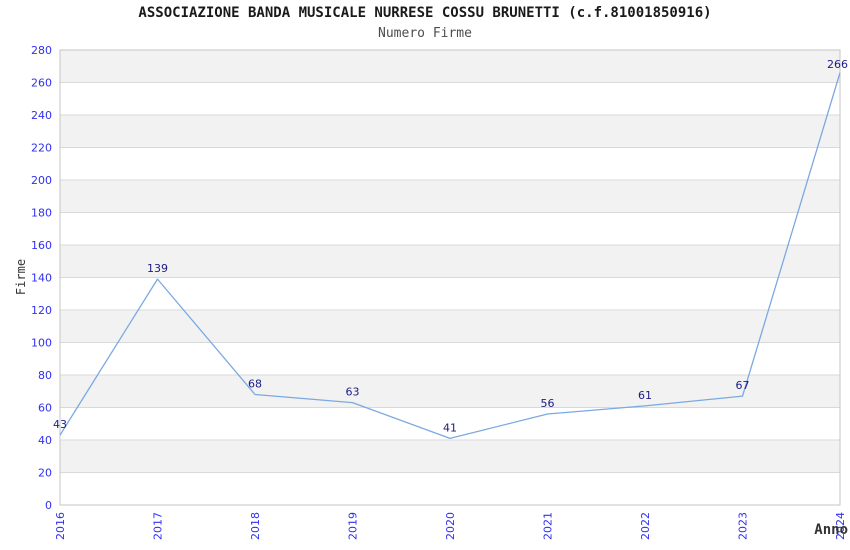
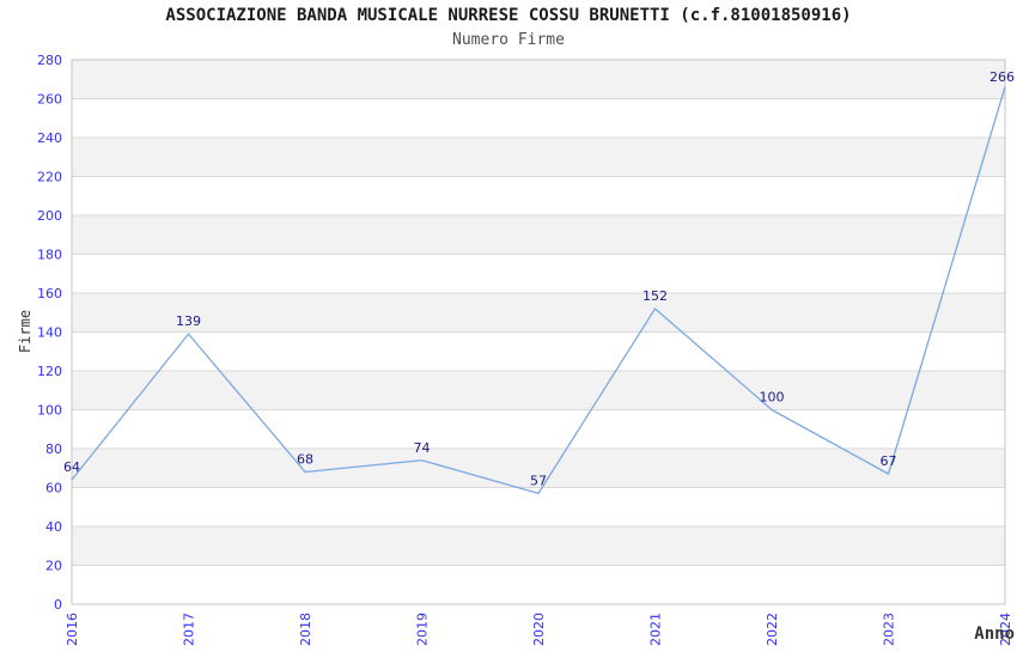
2016: 43 -> 64
2019: 63 -> 74
2020: 41 -> 57
2021: 56 -> 152
2022: 61 -> 100
